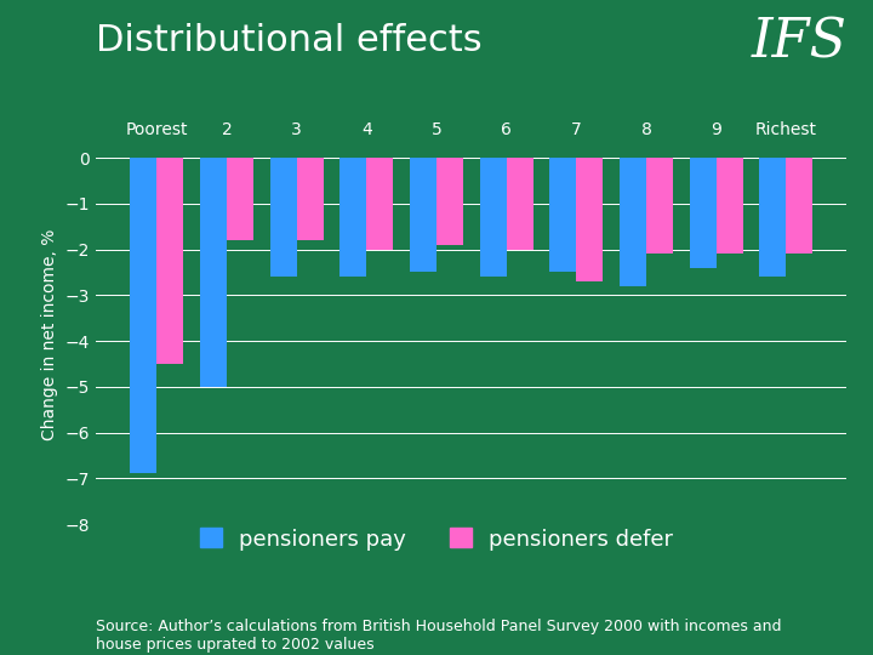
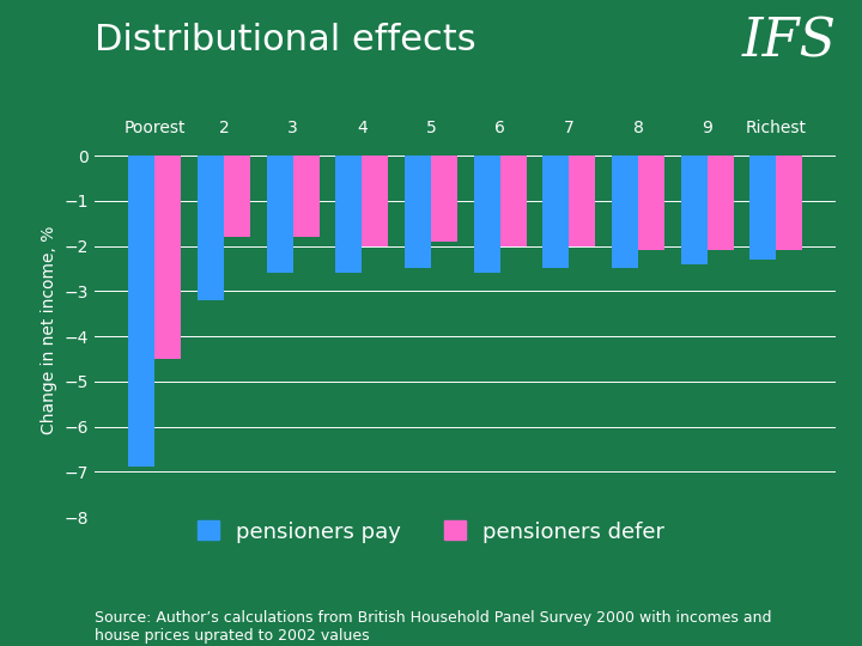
pensioners pay/2: -5.0 -> -3.2
pensioners defer/7: -2.7 -> -2.0
pensioners pay/8: -2.8 -> -2.5
pensioners pay/Richest: -2.6 -> -2.3
